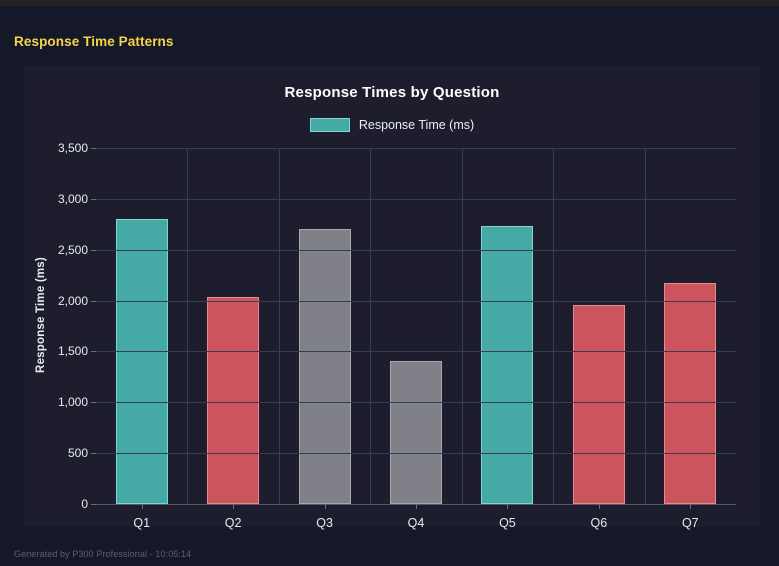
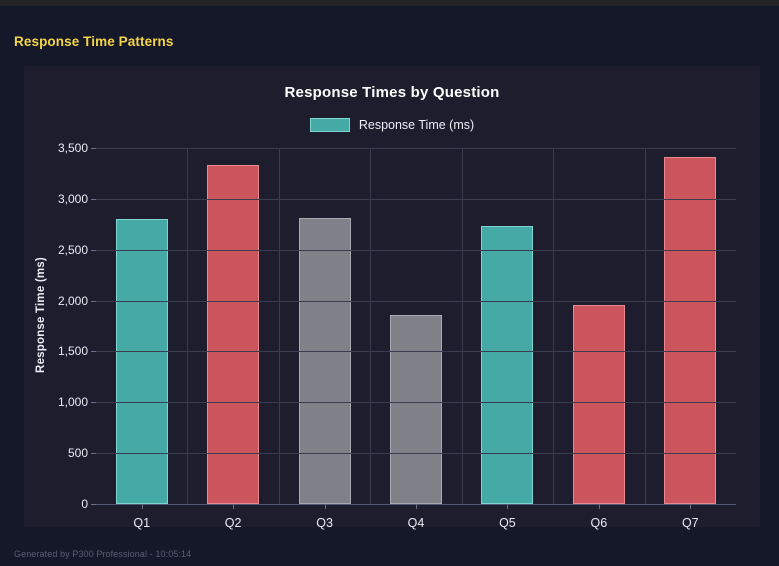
Q2: 2040 -> 3330
Q3: 2700 -> 2810
Q4: 1410 -> 1860
Q7: 2170 -> 3420
